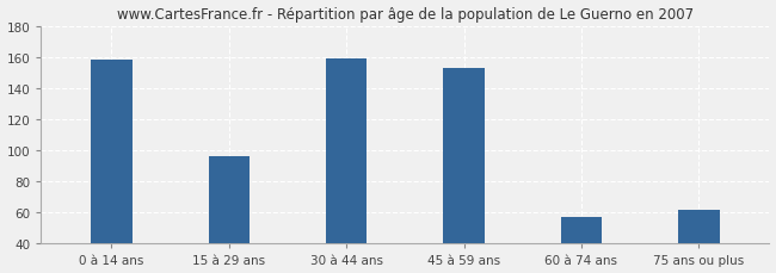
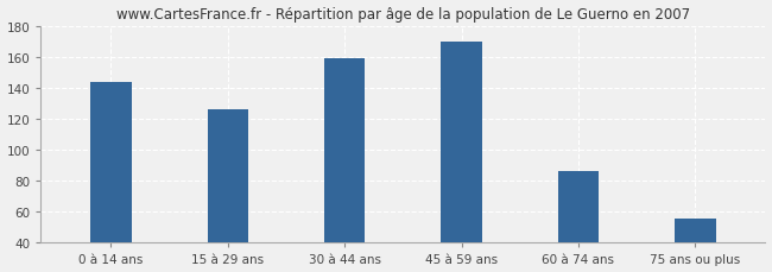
0 à 14 ans: 158 -> 144
15 à 29 ans: 96 -> 126
45 à 59 ans: 153 -> 170
60 à 74 ans: 57 -> 86
75 ans ou plus: 62 -> 56
